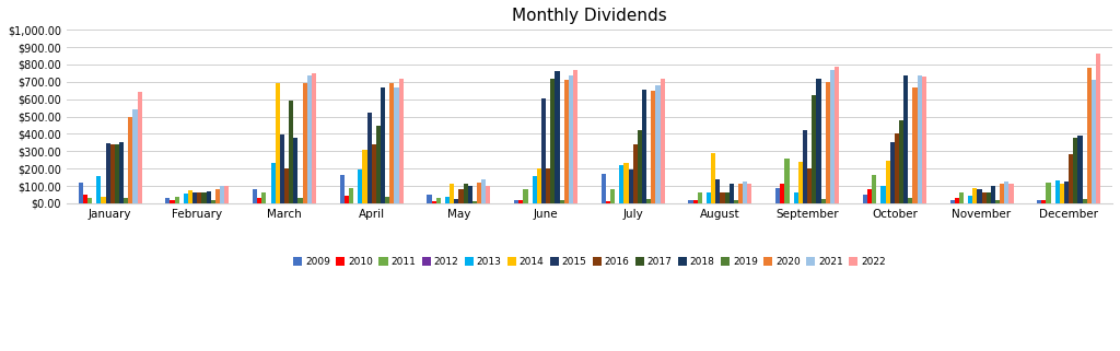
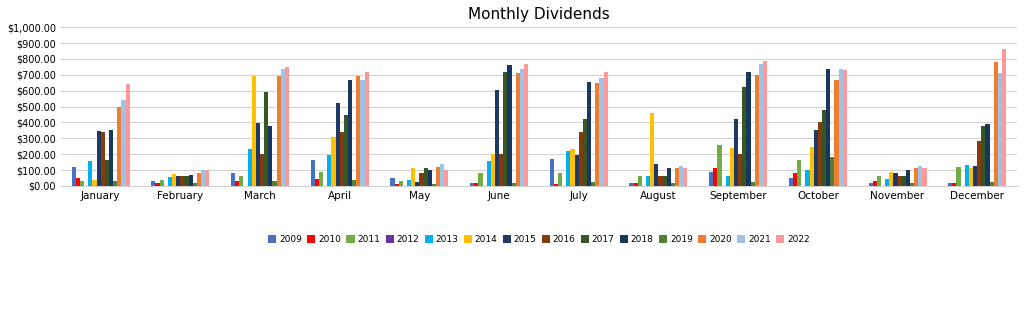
2017/January: $340 -> $160
2014/August: $290 -> $460
2019/October: $30 -> $180
